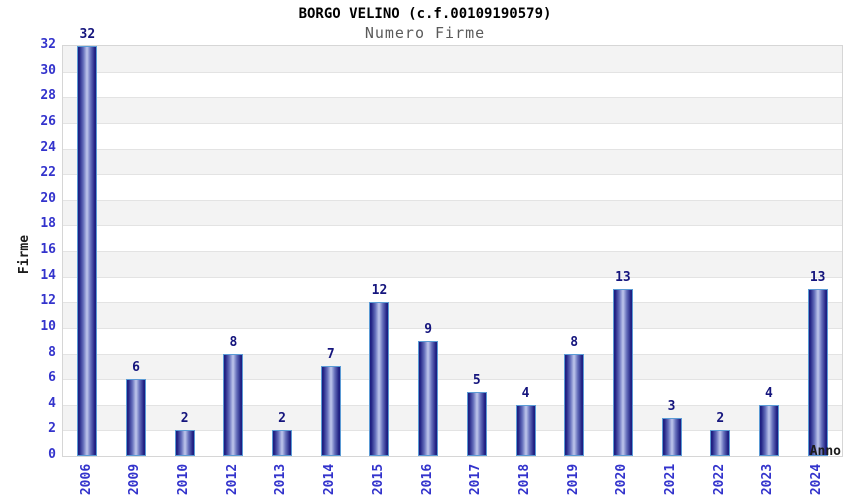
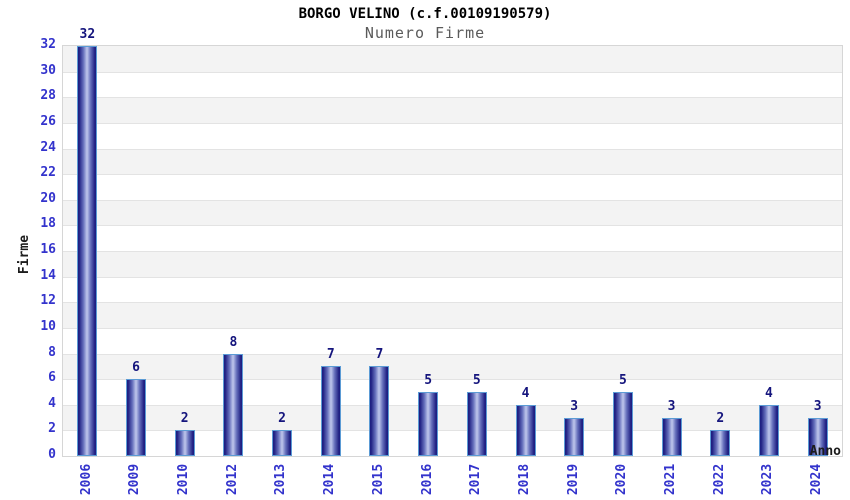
2015: 12 -> 7
2016: 9 -> 5
2019: 8 -> 3
2020: 13 -> 5
2024: 13 -> 3
